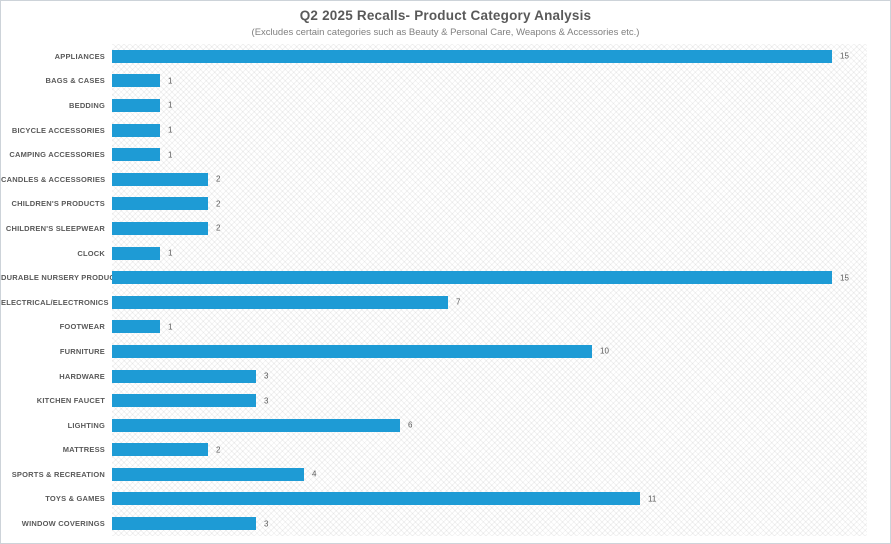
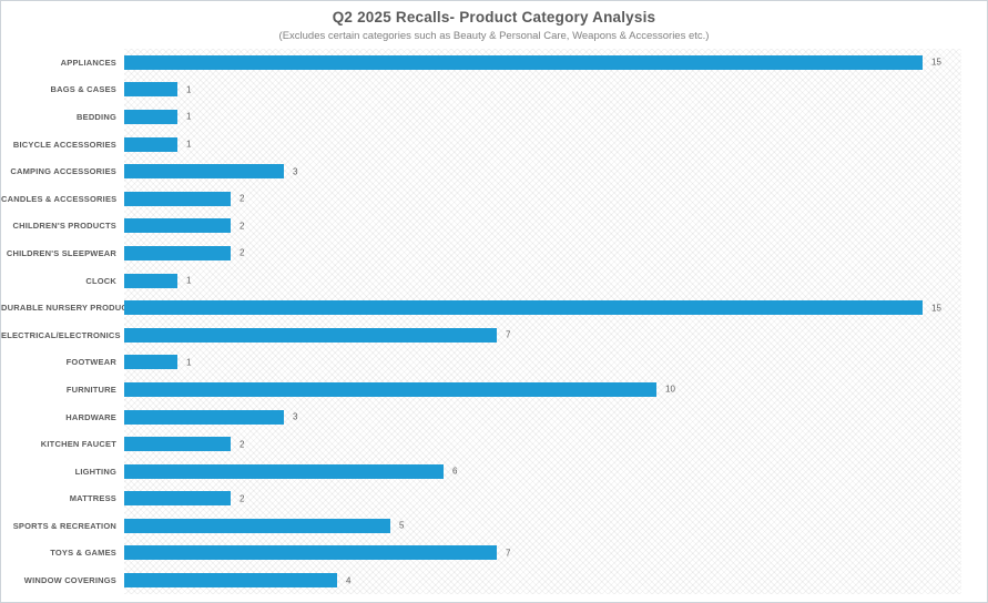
CAMPING ACCESSORIES: 1 -> 3
KITCHEN FAUCET: 3 -> 2
SPORTS & RECREATION: 4 -> 5
TOYS & GAMES: 11 -> 7
WINDOW COVERINGS: 3 -> 4
